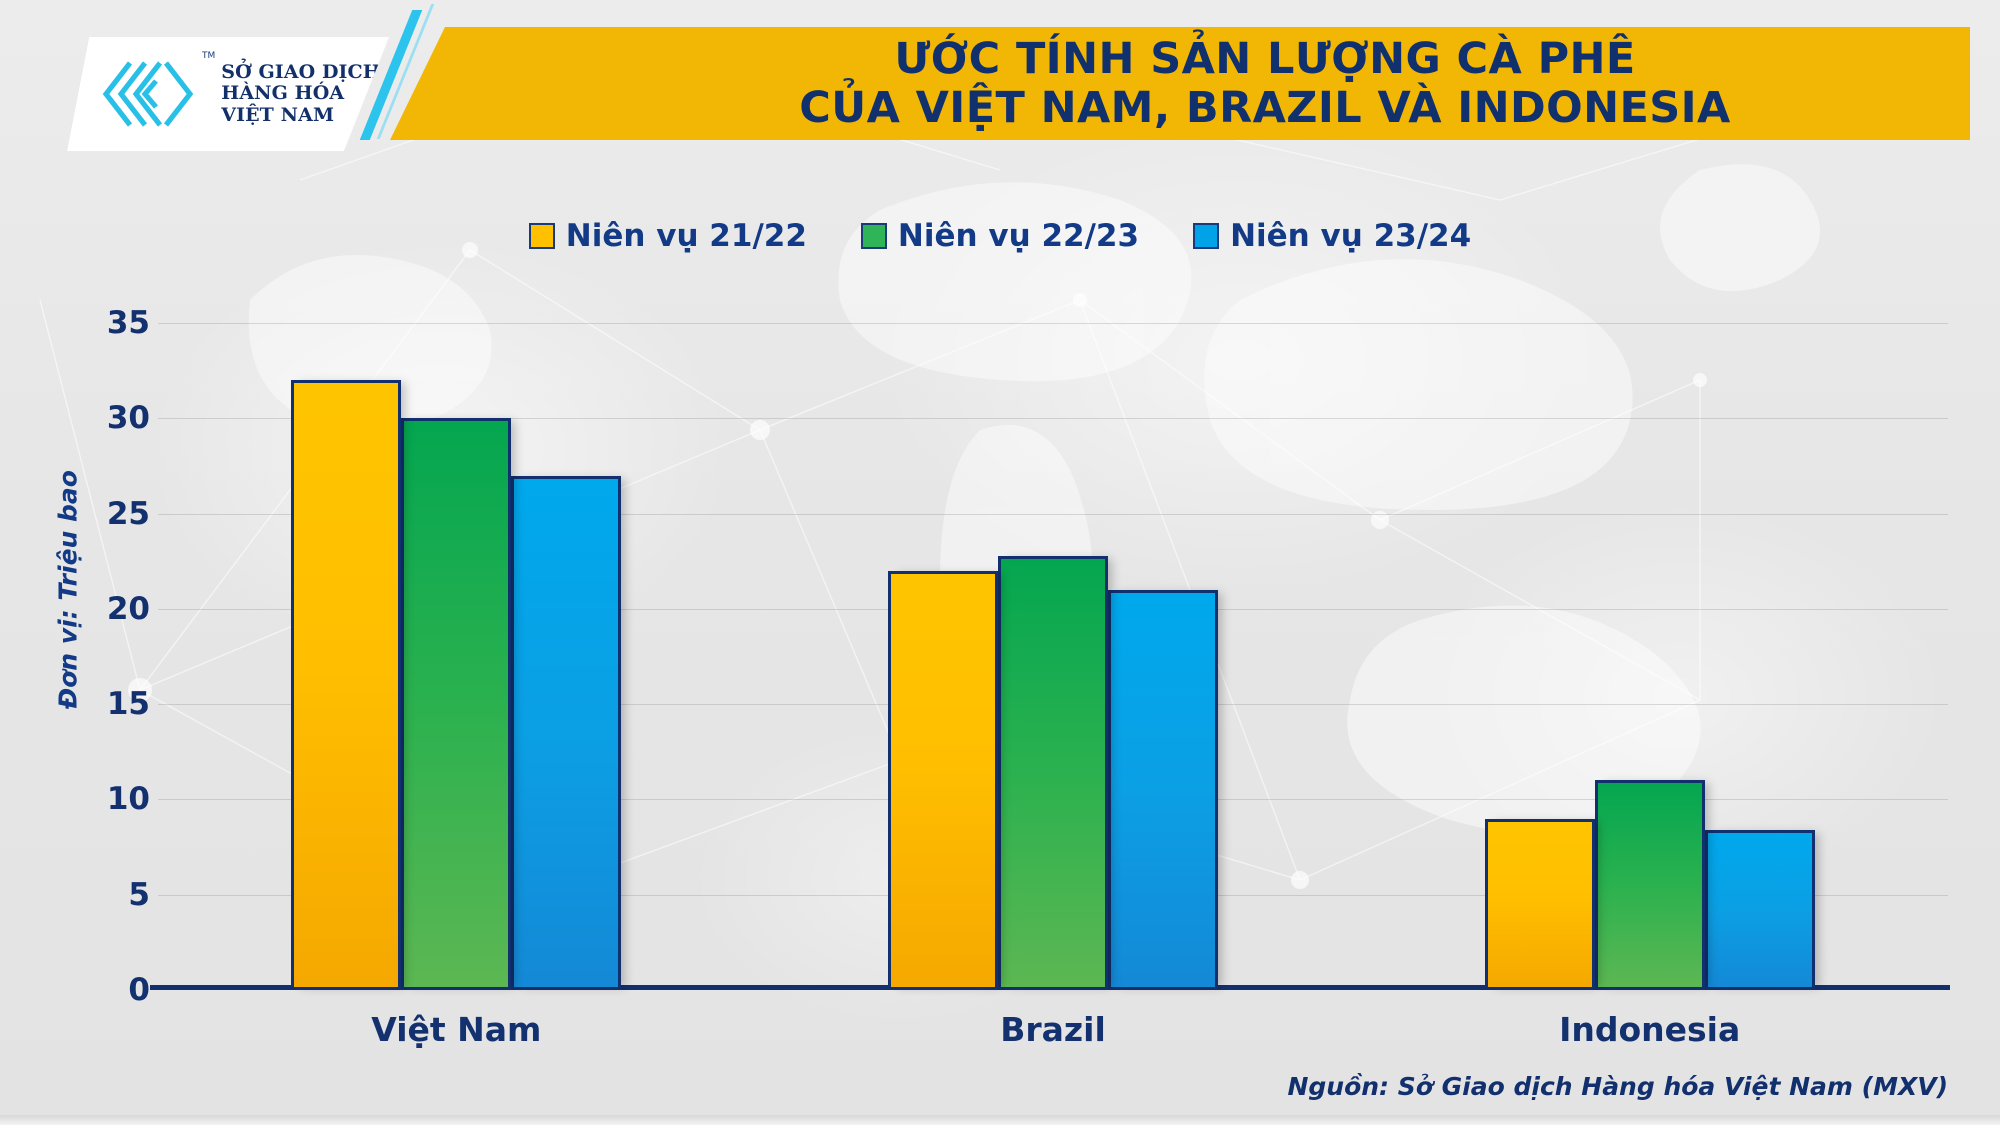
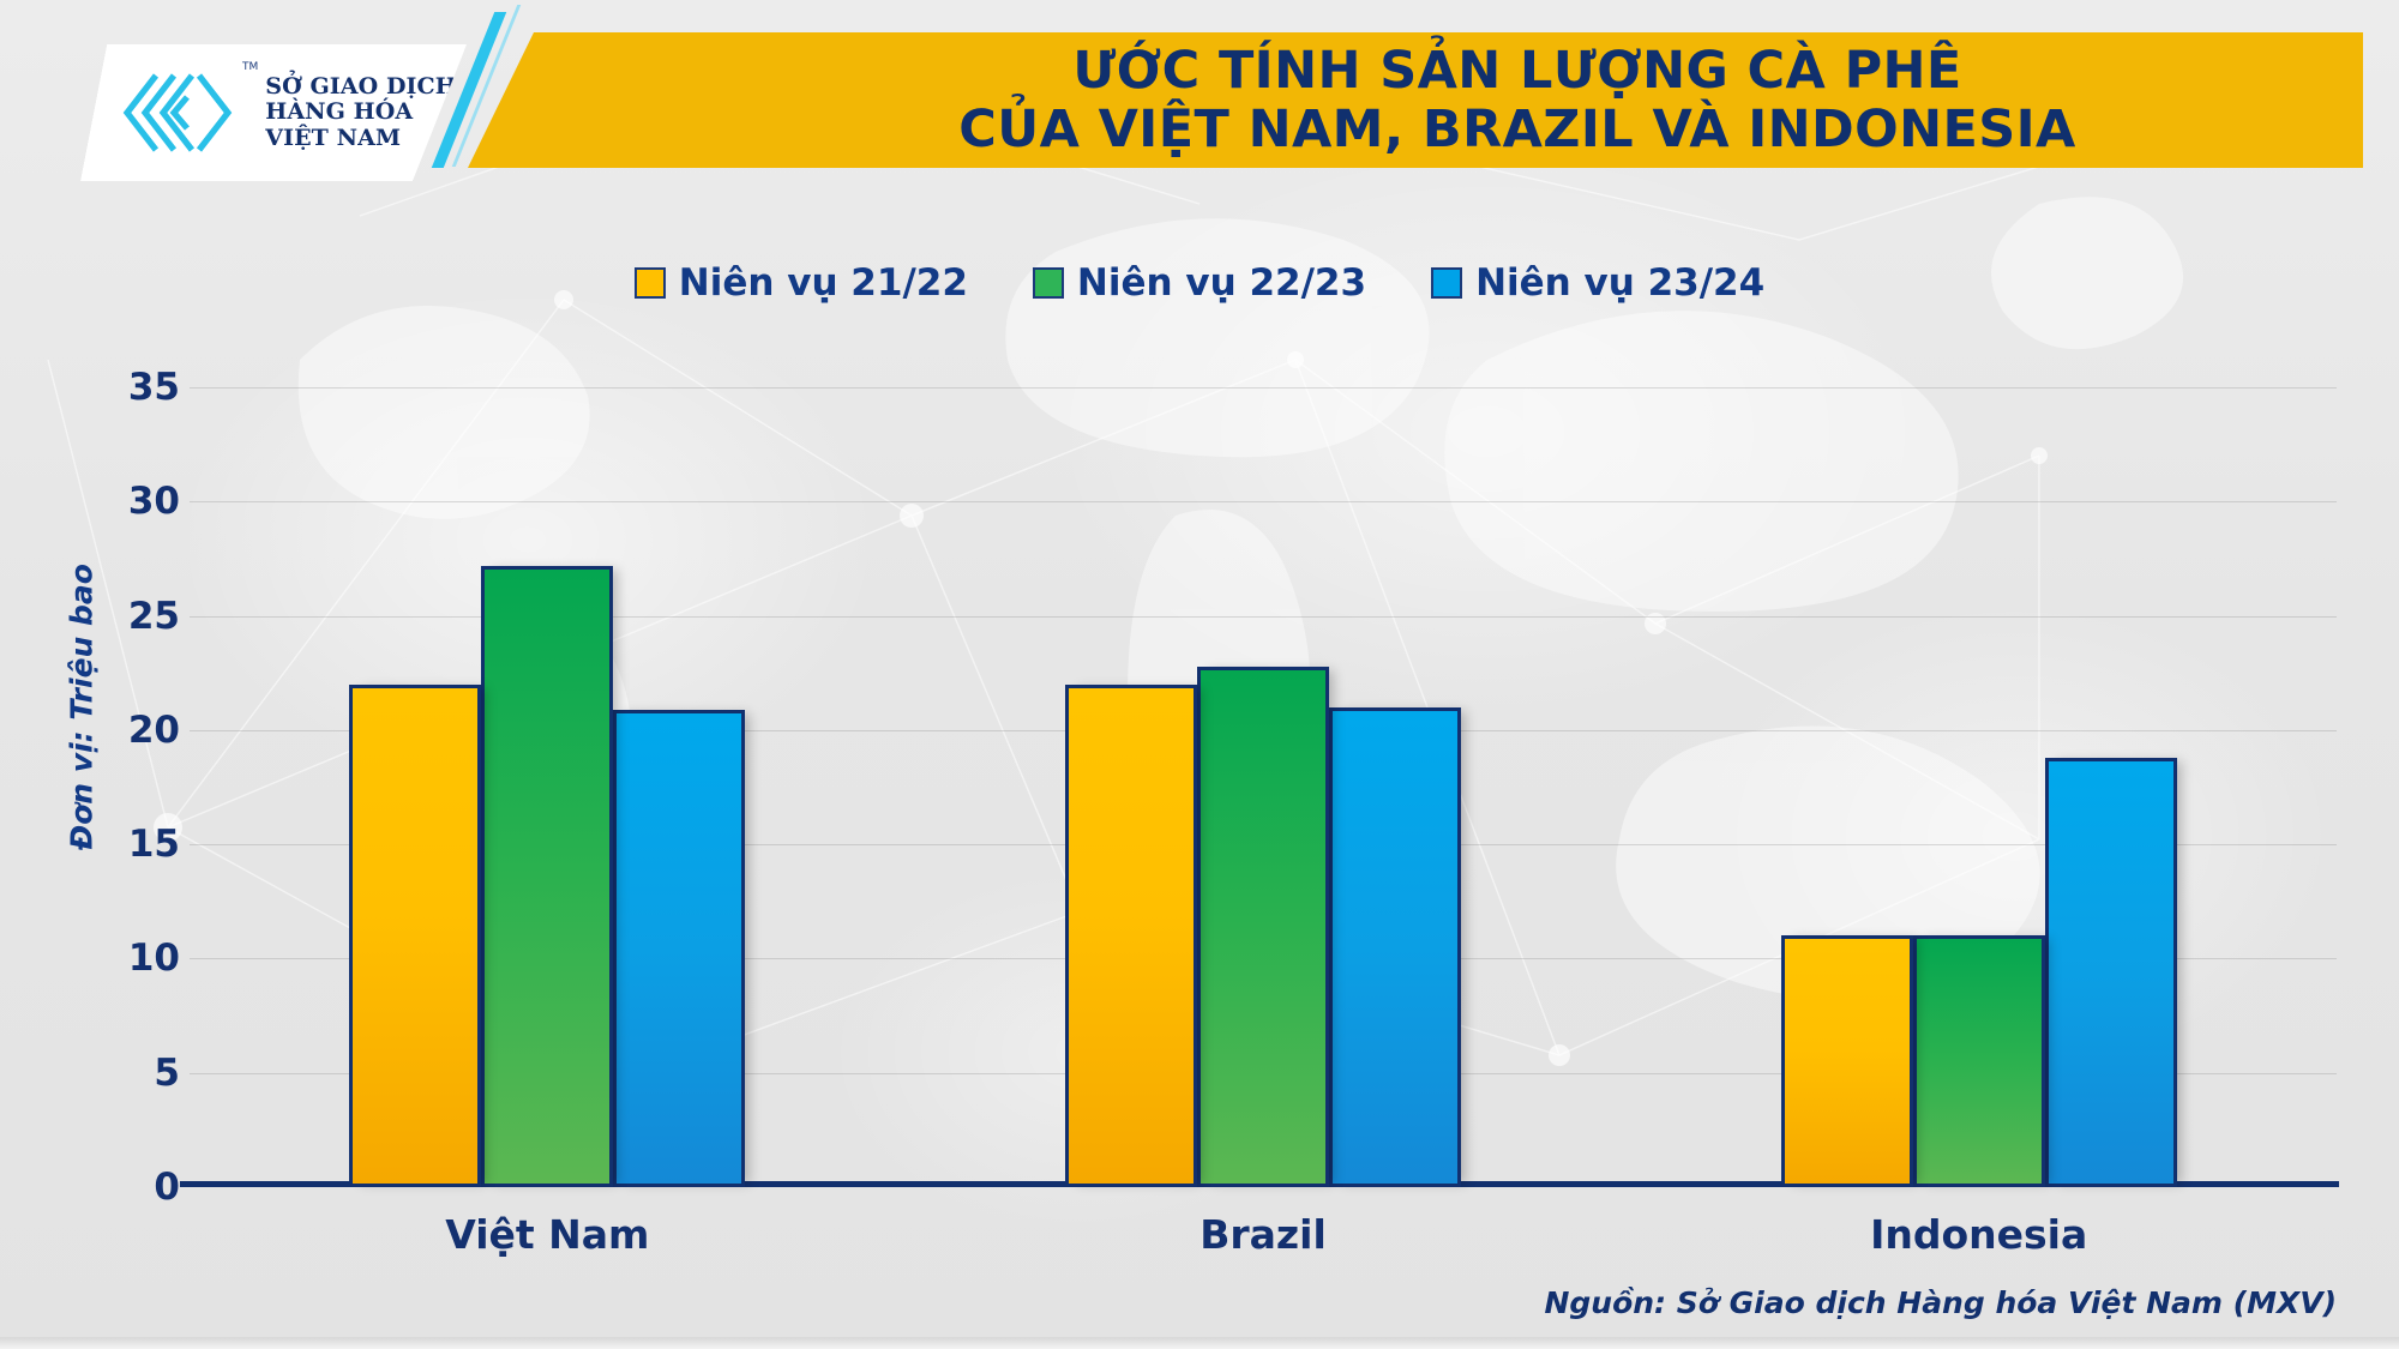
Niên vụ 21/22/Việt Nam: 32 -> 22
Niên vụ 22/23/Việt Nam: 30.0 -> 27.2
Niên vụ 23/24/Việt Nam: 27.0 -> 20.9
Niên vụ 21/22/Indonesia: 9 -> 11
Niên vụ 23/24/Indonesia: 8.4 -> 18.8
